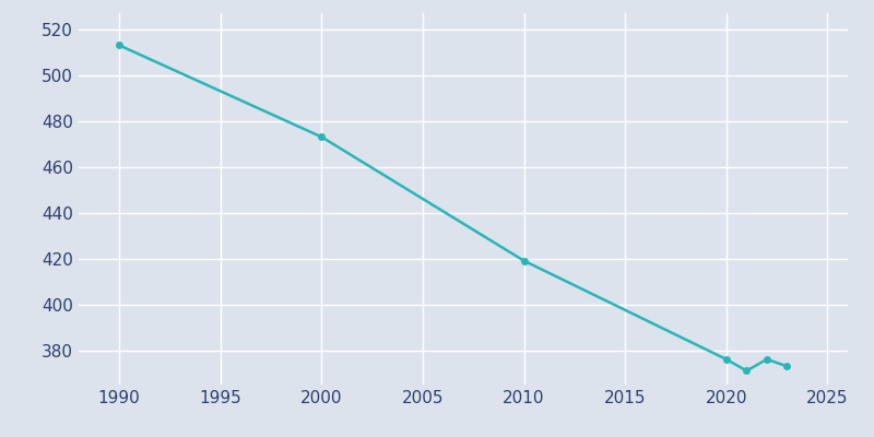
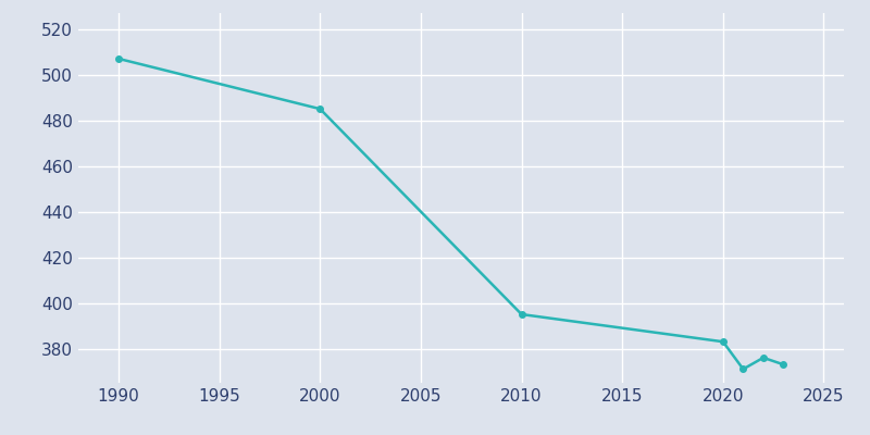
1990: 513 -> 507
2000: 473 -> 485
2010: 419 -> 395
2020: 376 -> 383
